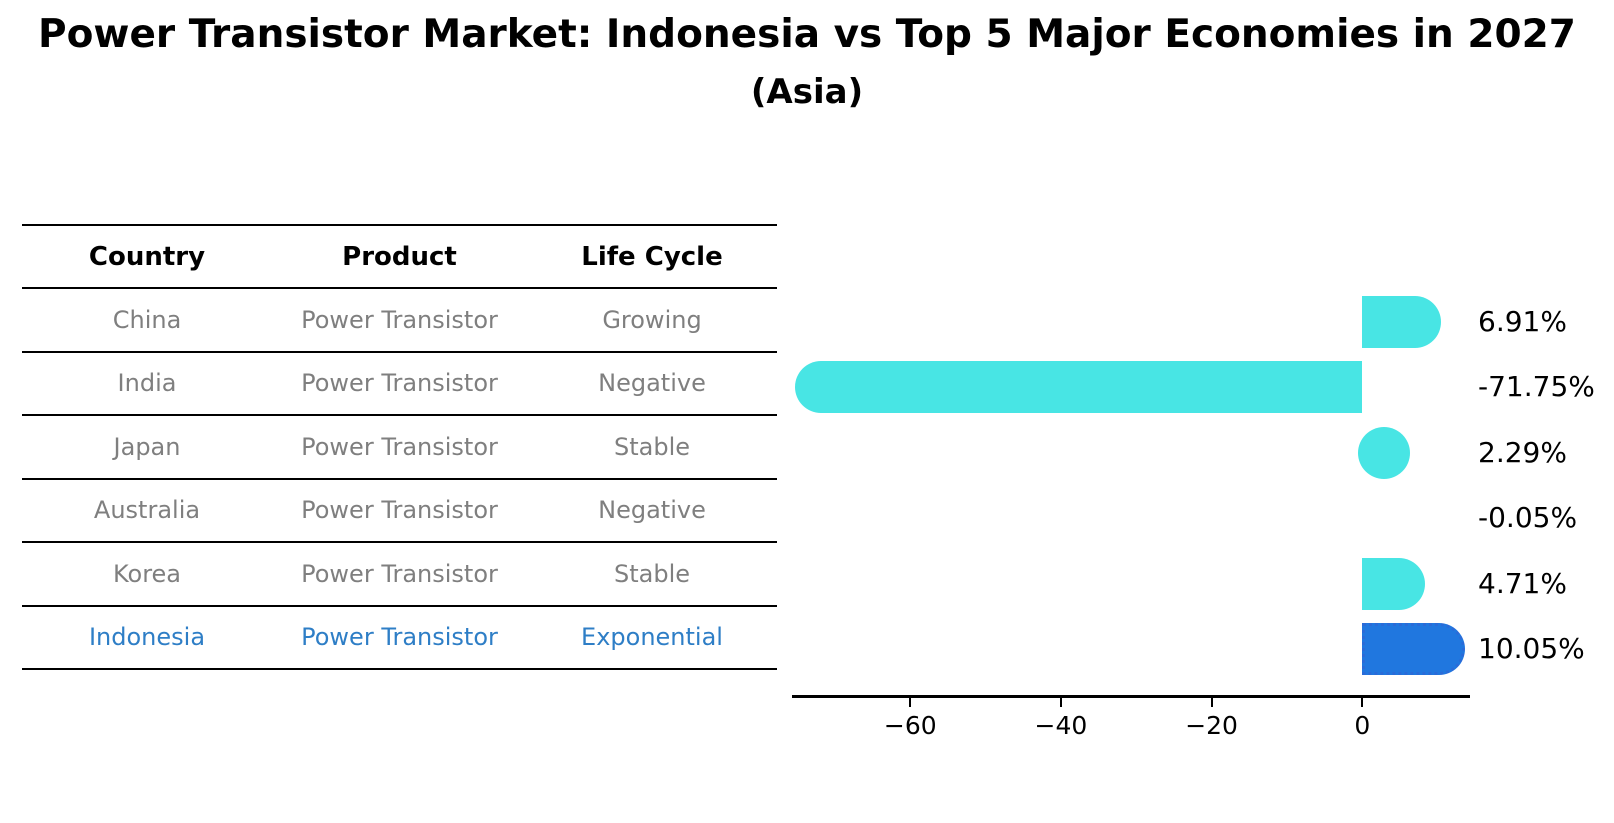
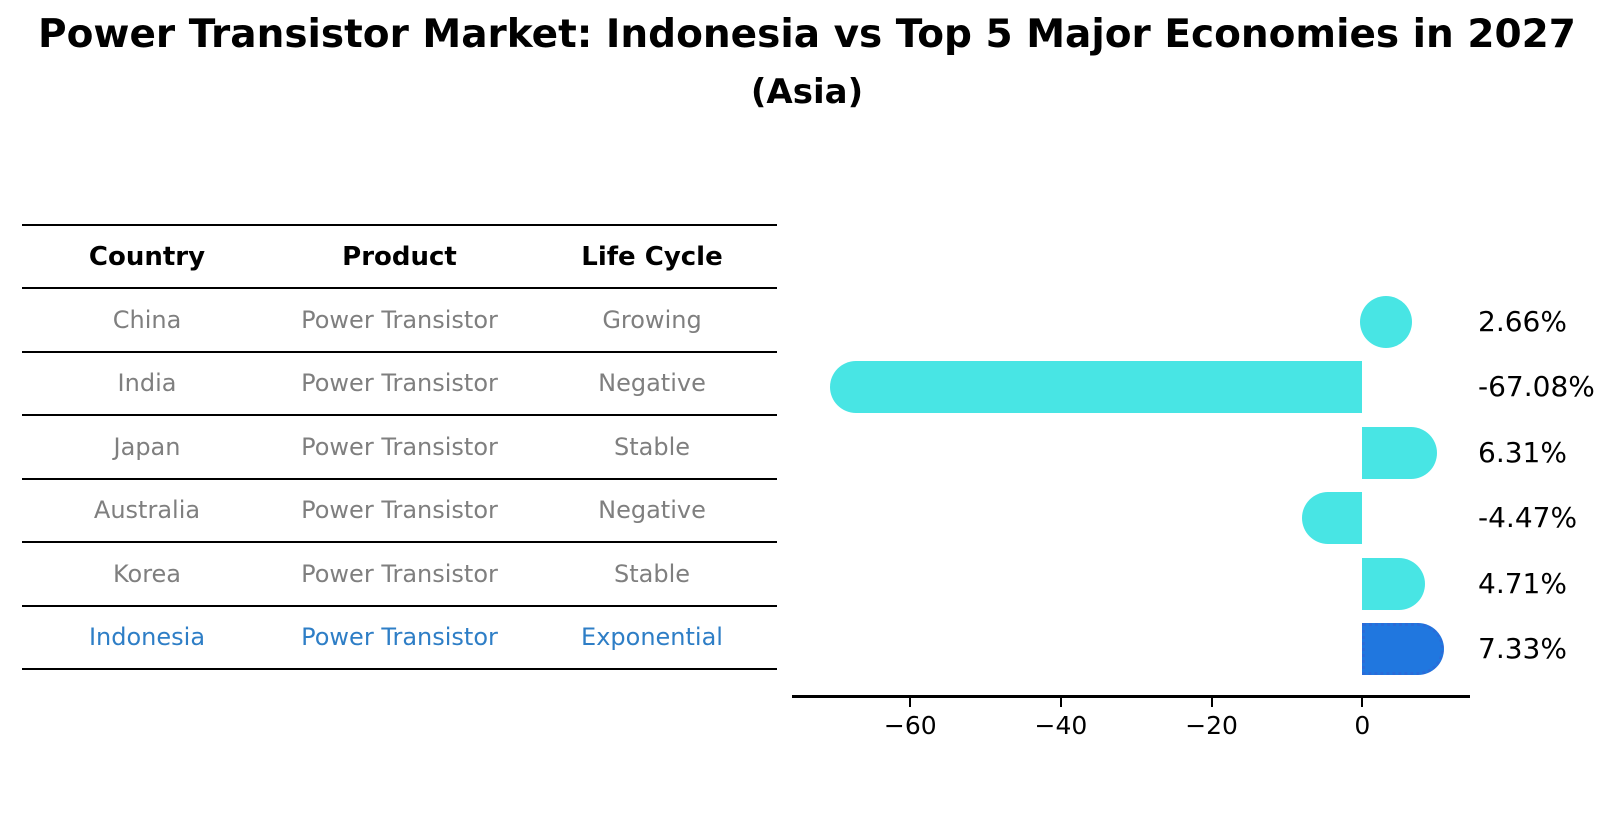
China: 6.91% -> 2.66%
India: -71.75% -> -67.08%
Japan: 2.29% -> 6.31%
Australia: -0.05% -> -4.47%
Indonesia: 10.05% -> 7.33%
